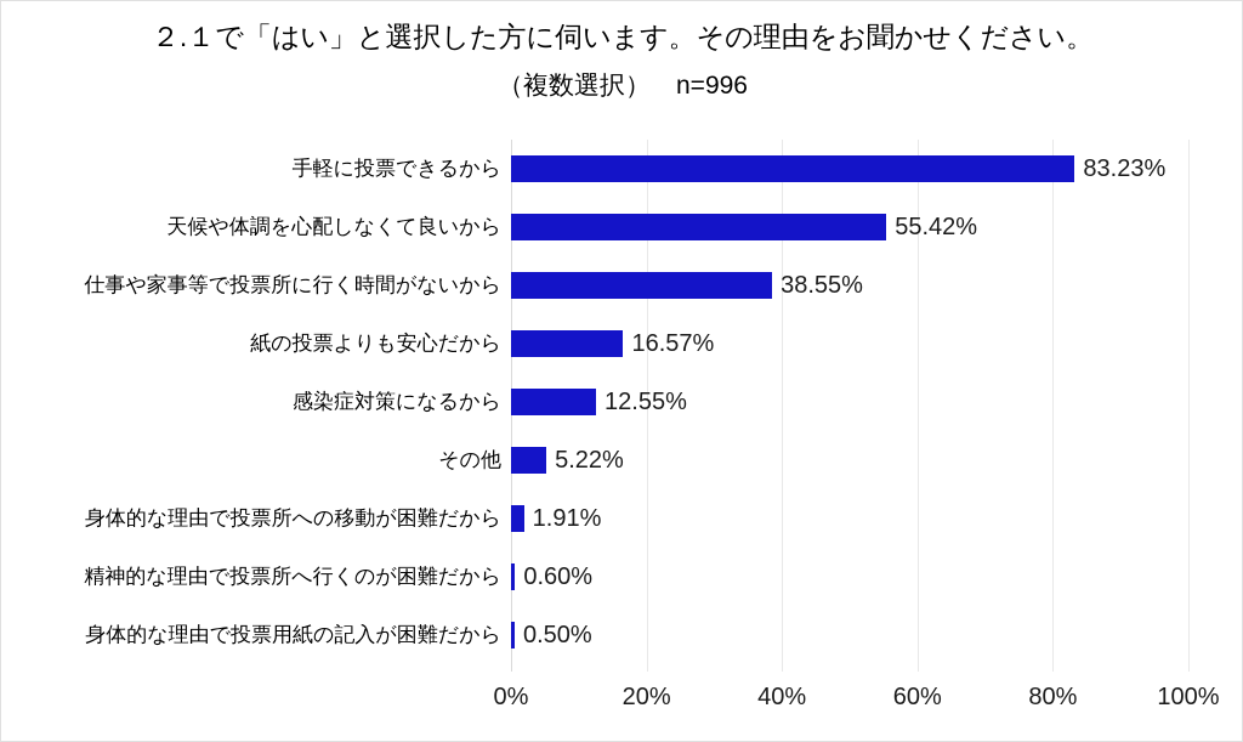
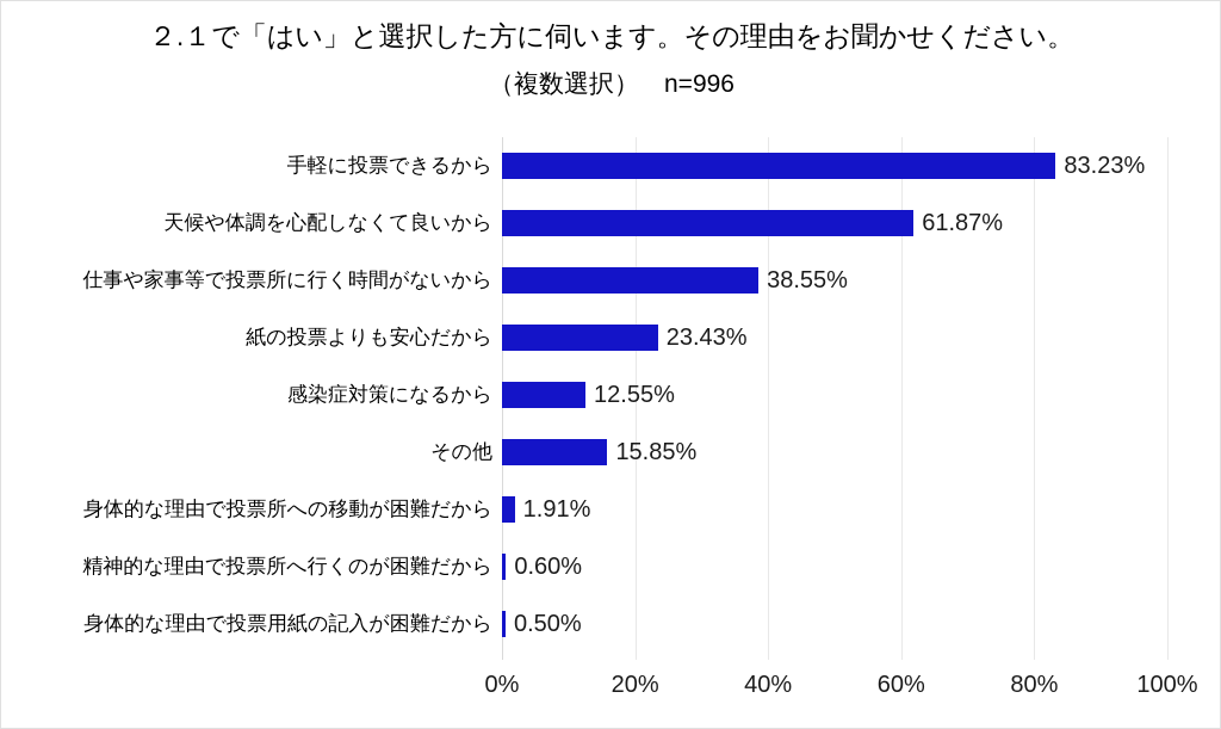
天候や体調を心配しなくて良いから: 55.42% -> 61.87%
紙の投票よりも安心だから: 16.57% -> 23.43%
その他: 5.22% -> 15.85%
